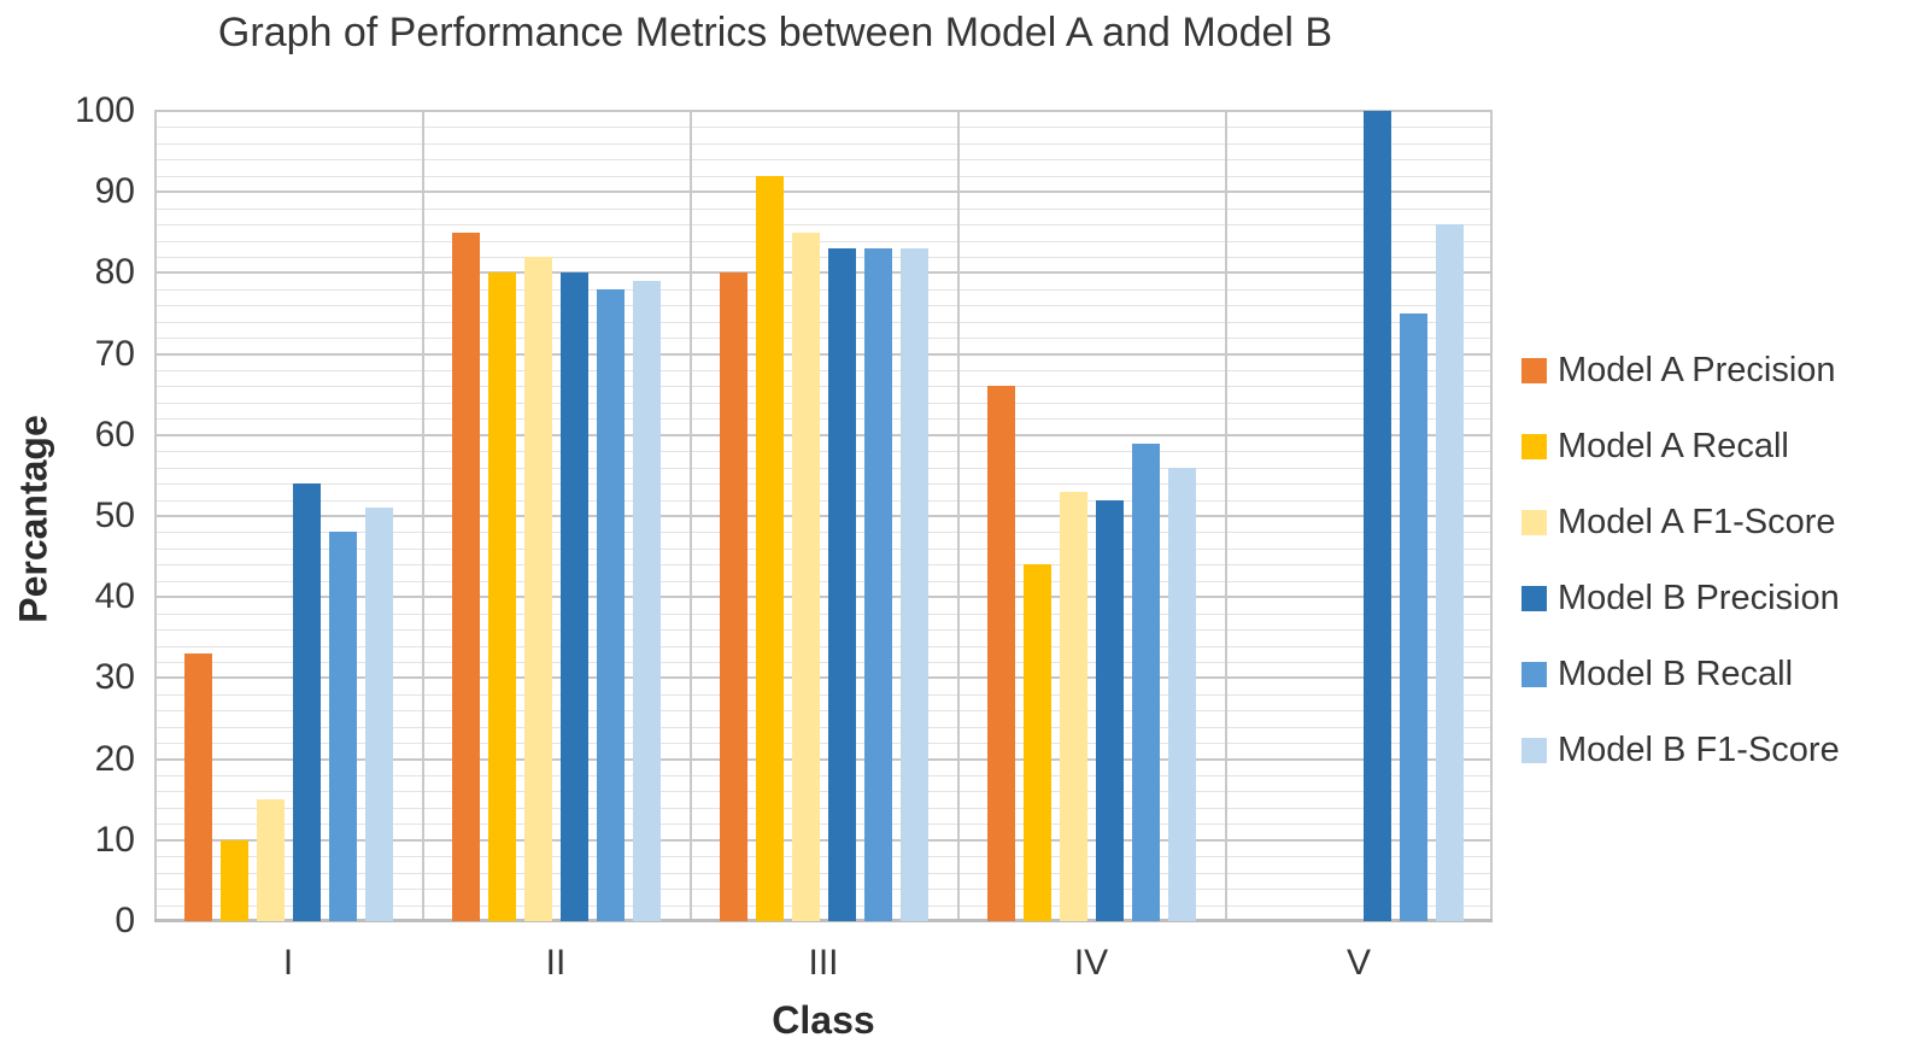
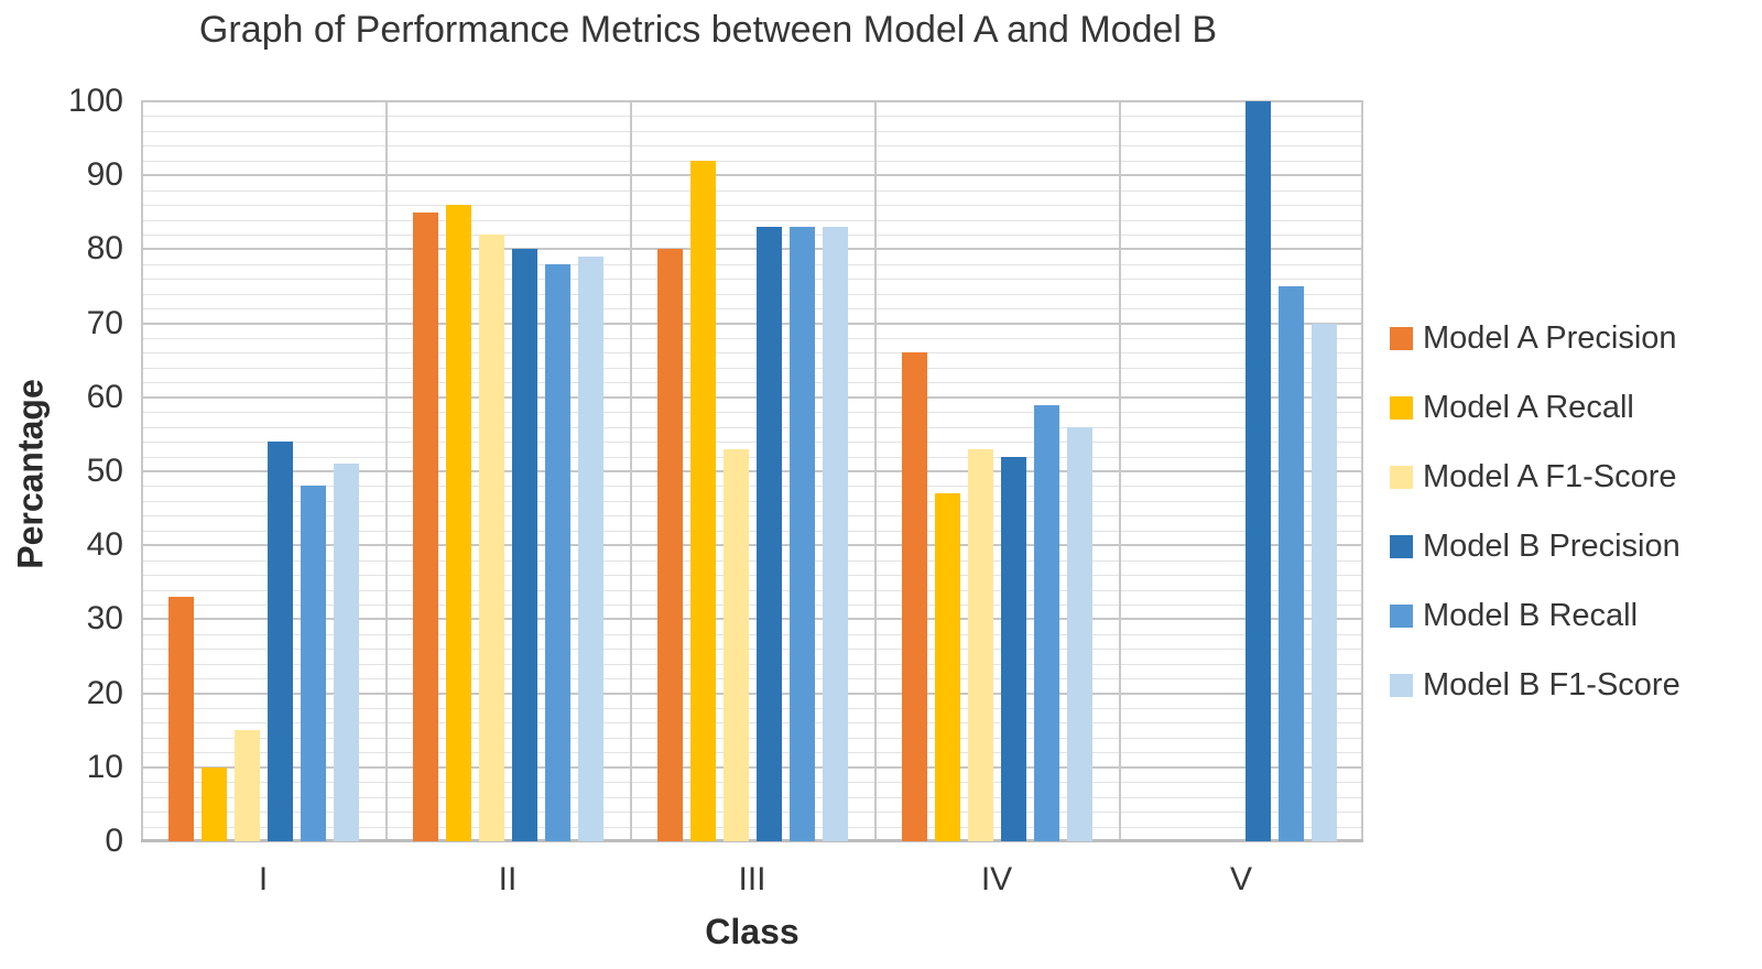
Model A Recall/II: 80 -> 86
Model A F1-Score/III: 85 -> 53
Model A Recall/IV: 44 -> 47
Model B F1-Score/V: 86 -> 70
